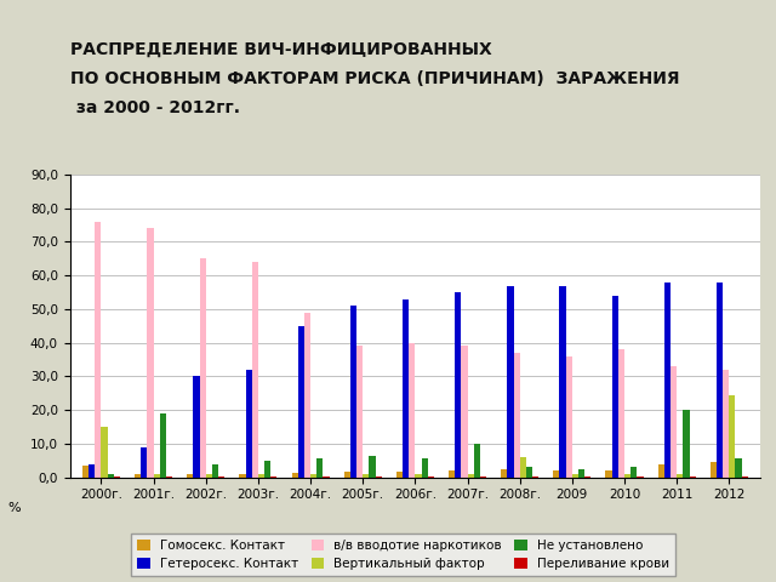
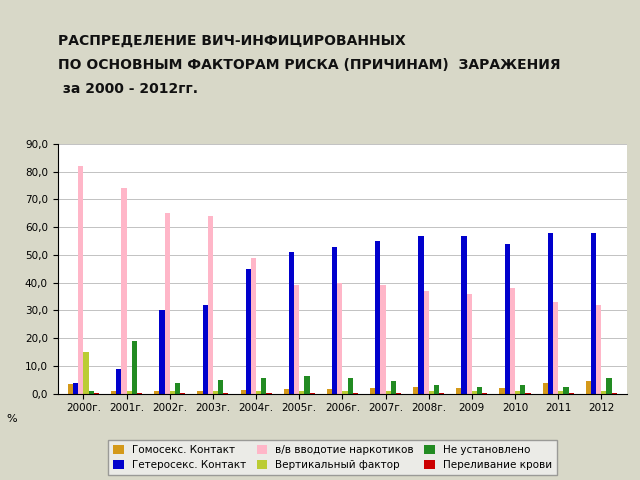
в/в вводотие наркотиков/2000г.: 76 -> 82
Не установлено/2007г.: 10,0 -> 4,5
Вертикальный фактор/2008г.: 6,0 -> 0,8
Не установлено/2011: 20,0 -> 2,5
Вертикальный фактор/2012: 24,5 -> 0,8
